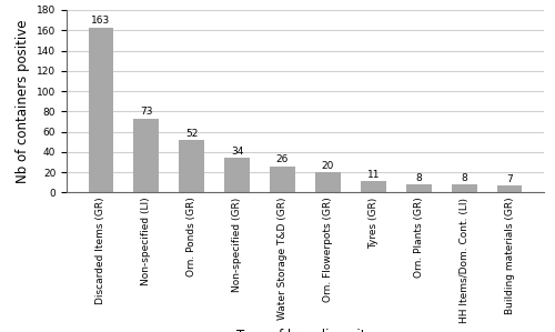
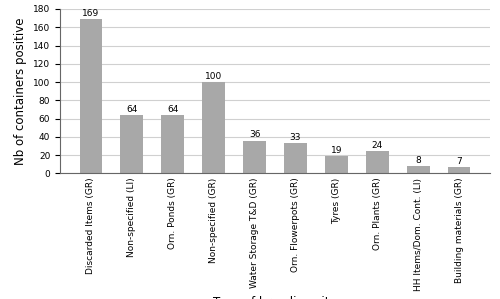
Discarded Items (GR): 163 -> 169
Non-specified (LI): 73 -> 64
Orn. Ponds (GR): 52 -> 64
Non-specified (GR): 34 -> 100
Water Storage T&D (GR): 26 -> 36
Orn. Flowerpots (GR): 20 -> 33
Tyres (GR): 11 -> 19
Orn. Plants (GR): 8 -> 24
